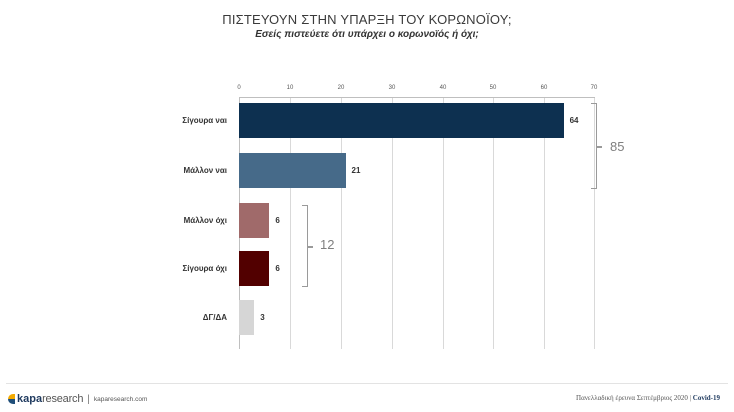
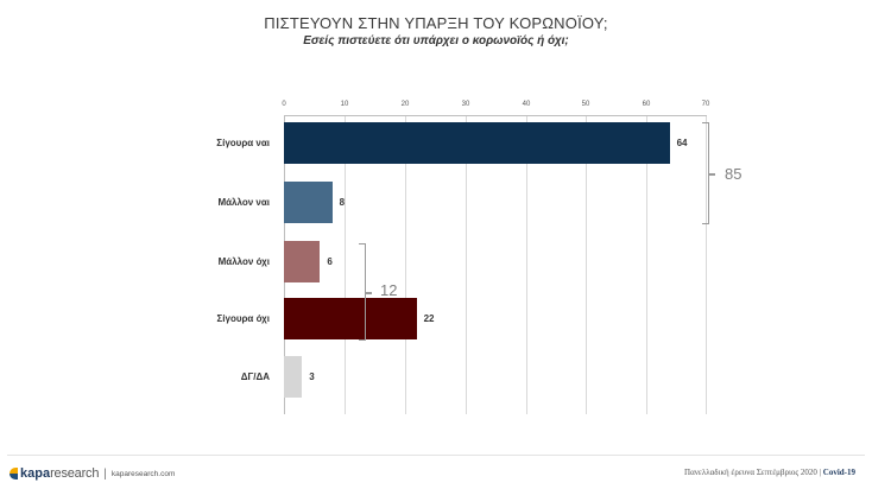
Μάλλον ναι: 21 -> 8
Σίγουρα όχι: 6 -> 22
